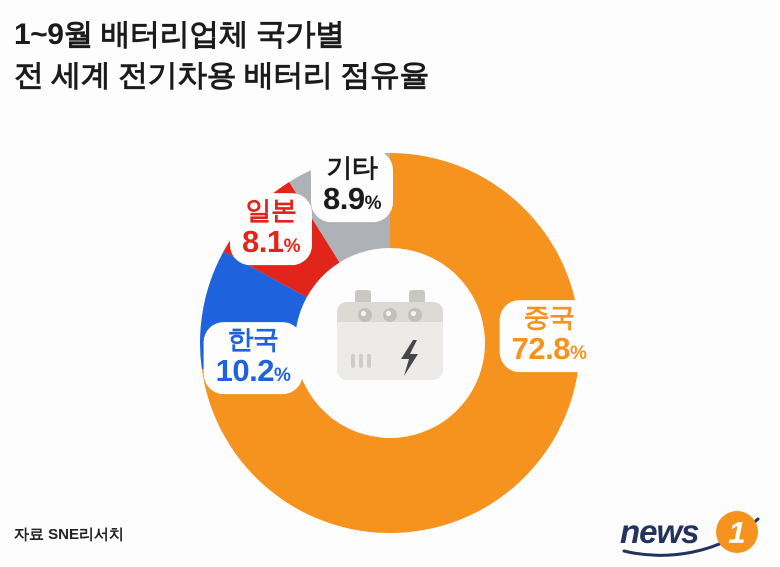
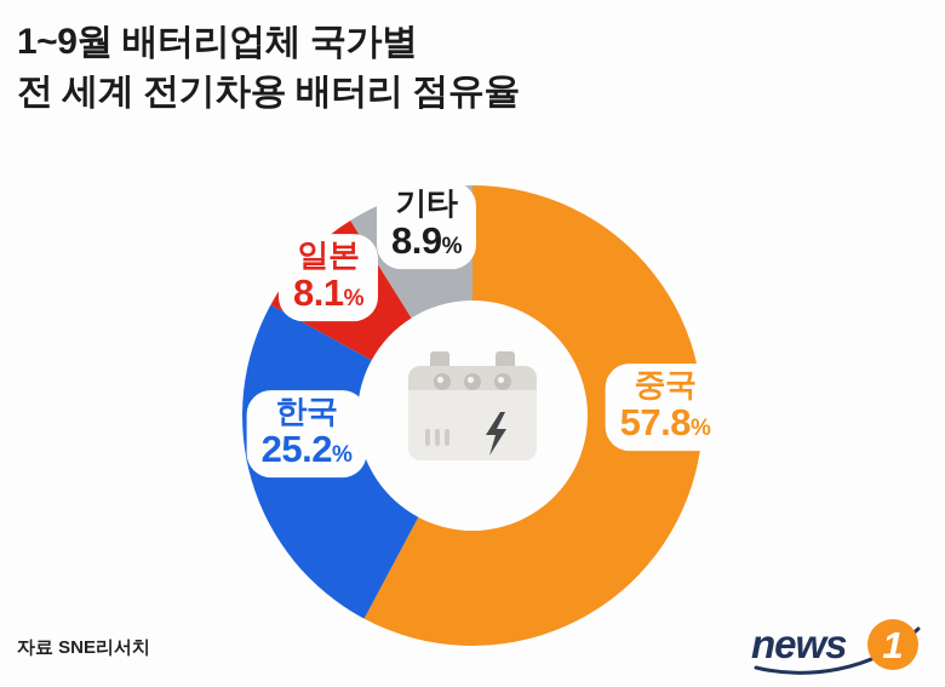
중국: 72.8 -> 57.8
한국: 10.2 -> 25.2
